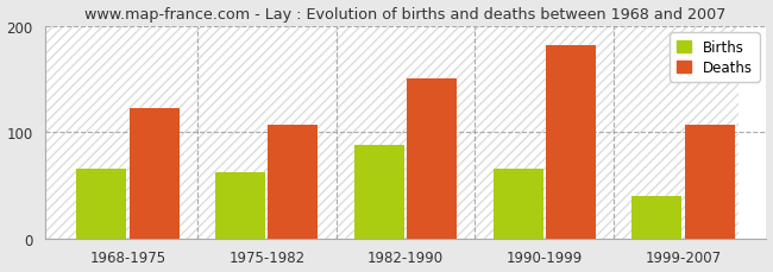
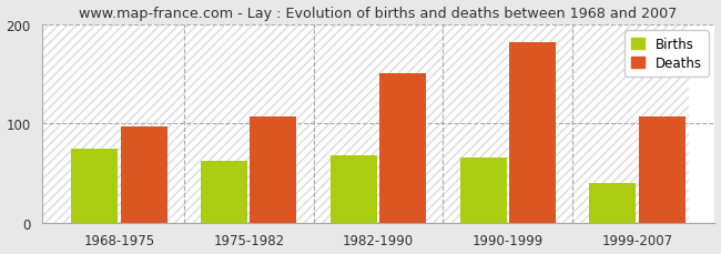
Births/1968-1975: 66 -> 75
Deaths/1968-1975: 122 -> 97
Births/1982-1990: 88 -> 68
